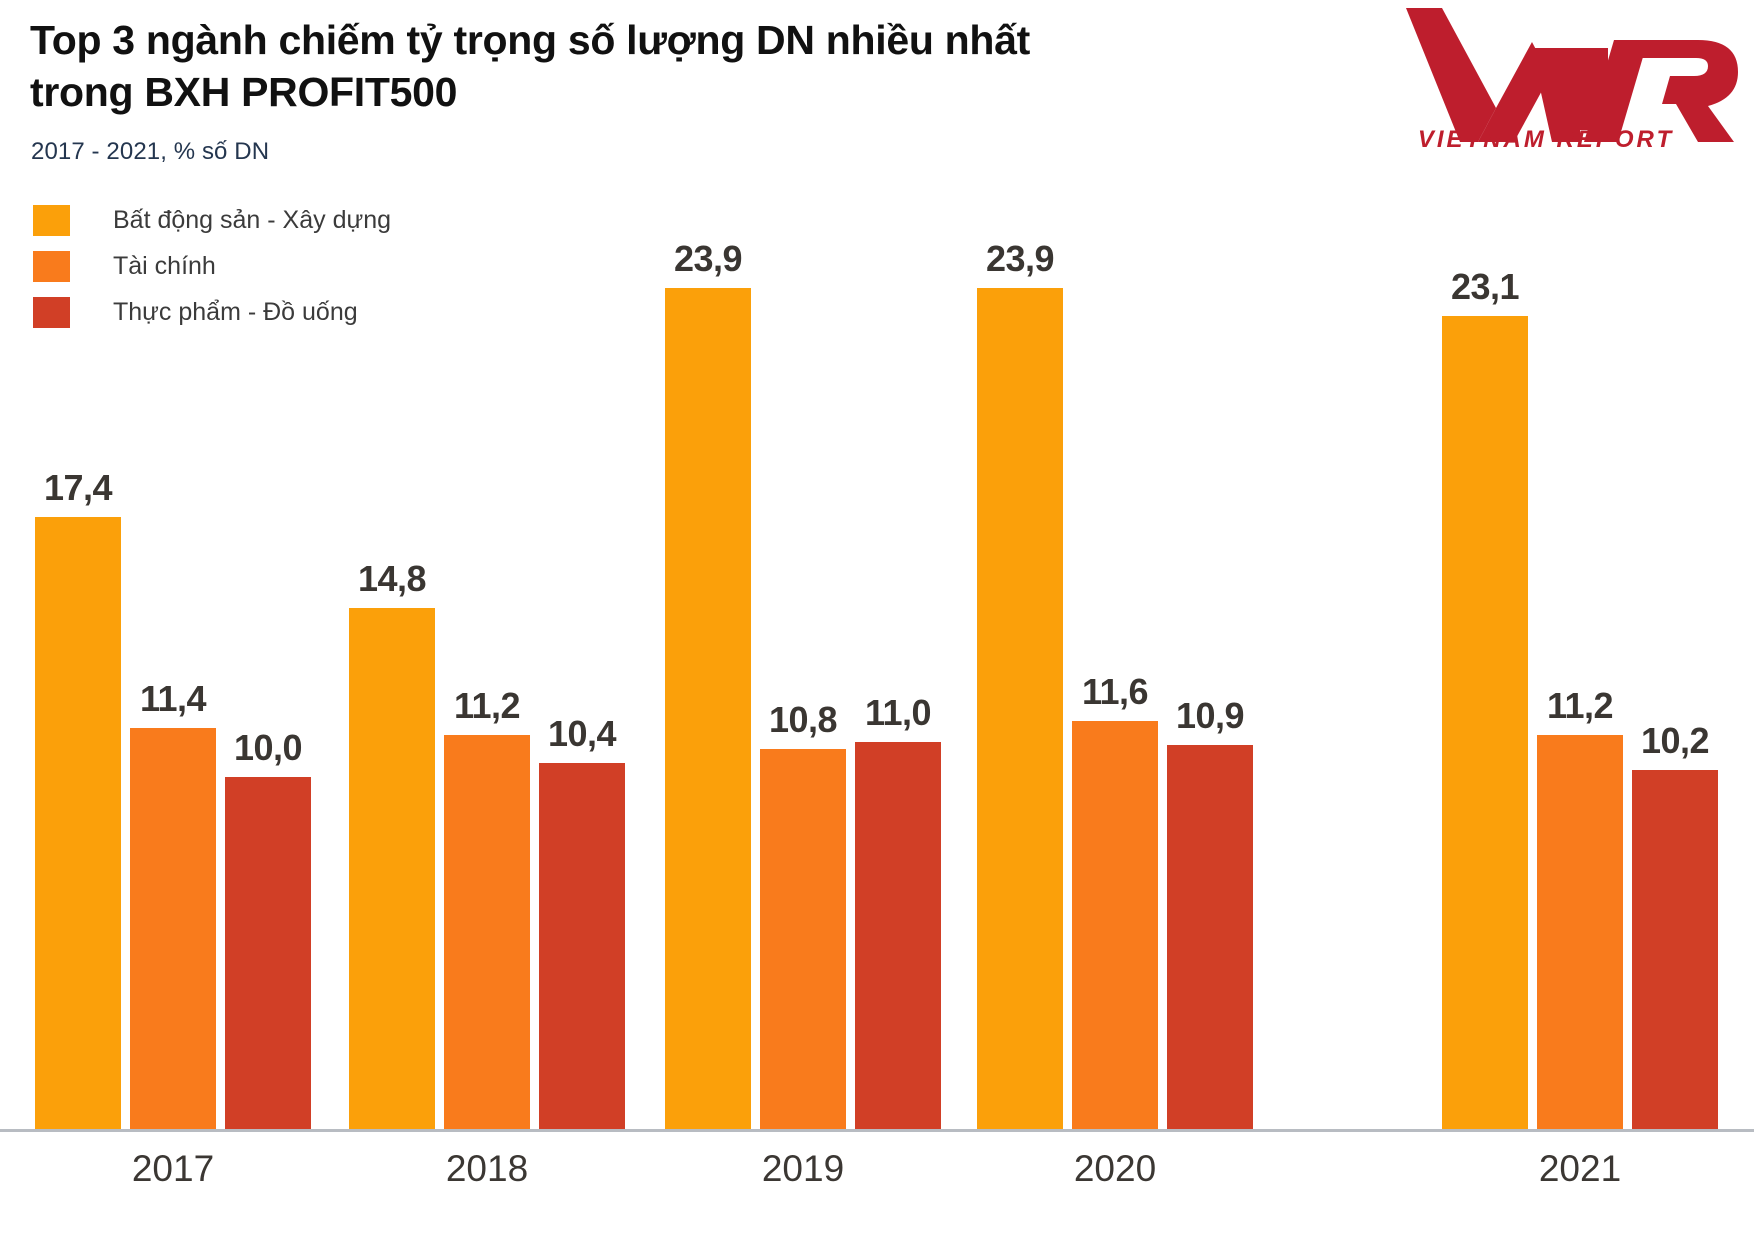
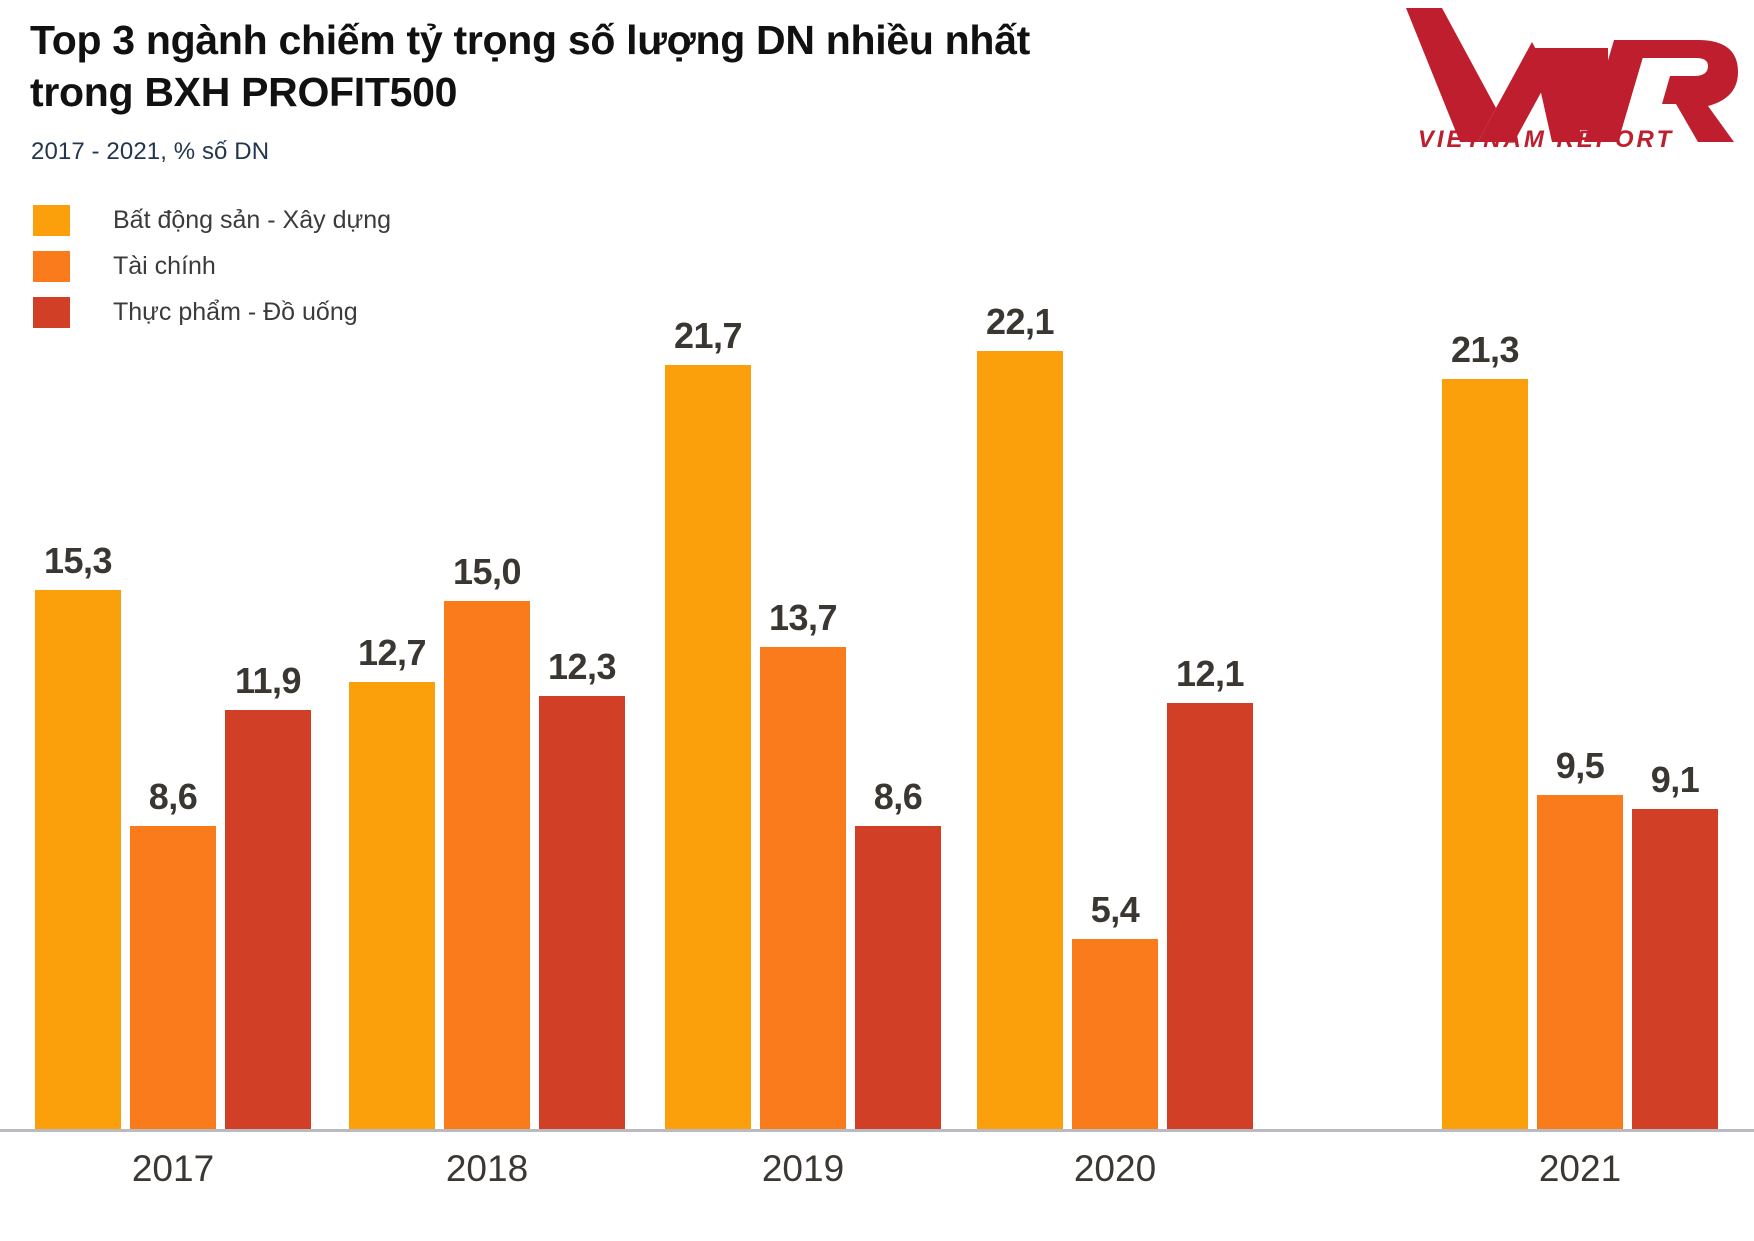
Bất động sản - Xây dựng/2017: 17,4 -> 15,3
Tài chính/2017: 11,4 -> 8,6
Thực phẩm - Đồ uống/2017: 10,0 -> 11,9
Bất động sản - Xây dựng/2018: 14,8 -> 12,7
Tài chính/2018: 11,2 -> 15,0
Thực phẩm - Đồ uống/2018: 10,4 -> 12,3
Bất động sản - Xây dựng/2019: 23,9 -> 21,7
Tài chính/2019: 10,8 -> 13,7
Thực phẩm - Đồ uống/2019: 11,0 -> 8,6
Bất động sản - Xây dựng/2020: 23,9 -> 22,1
Tài chính/2020: 11,6 -> 5,4
Thực phẩm - Đồ uống/2020: 10,9 -> 12,1
Bất động sản - Xây dựng/2021: 23,1 -> 21,3
Tài chính/2021: 11,2 -> 9,5
Thực phẩm - Đồ uống/2021: 10,2 -> 9,1
